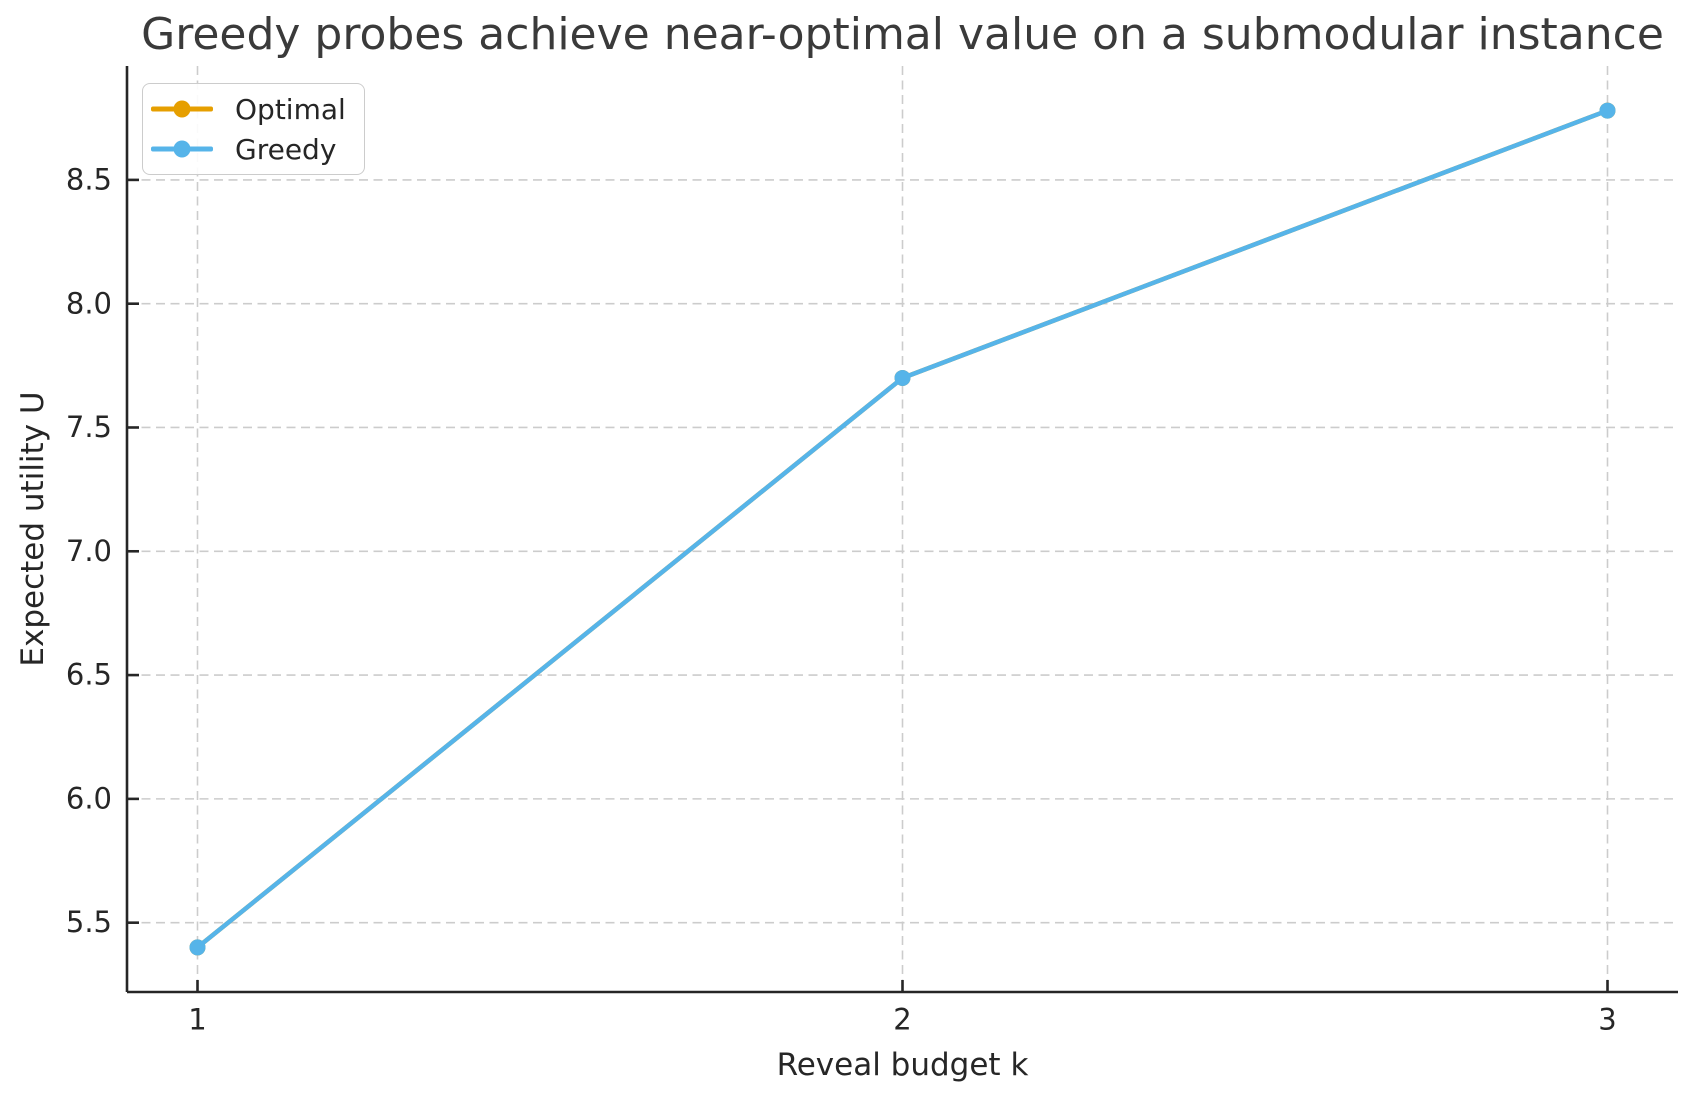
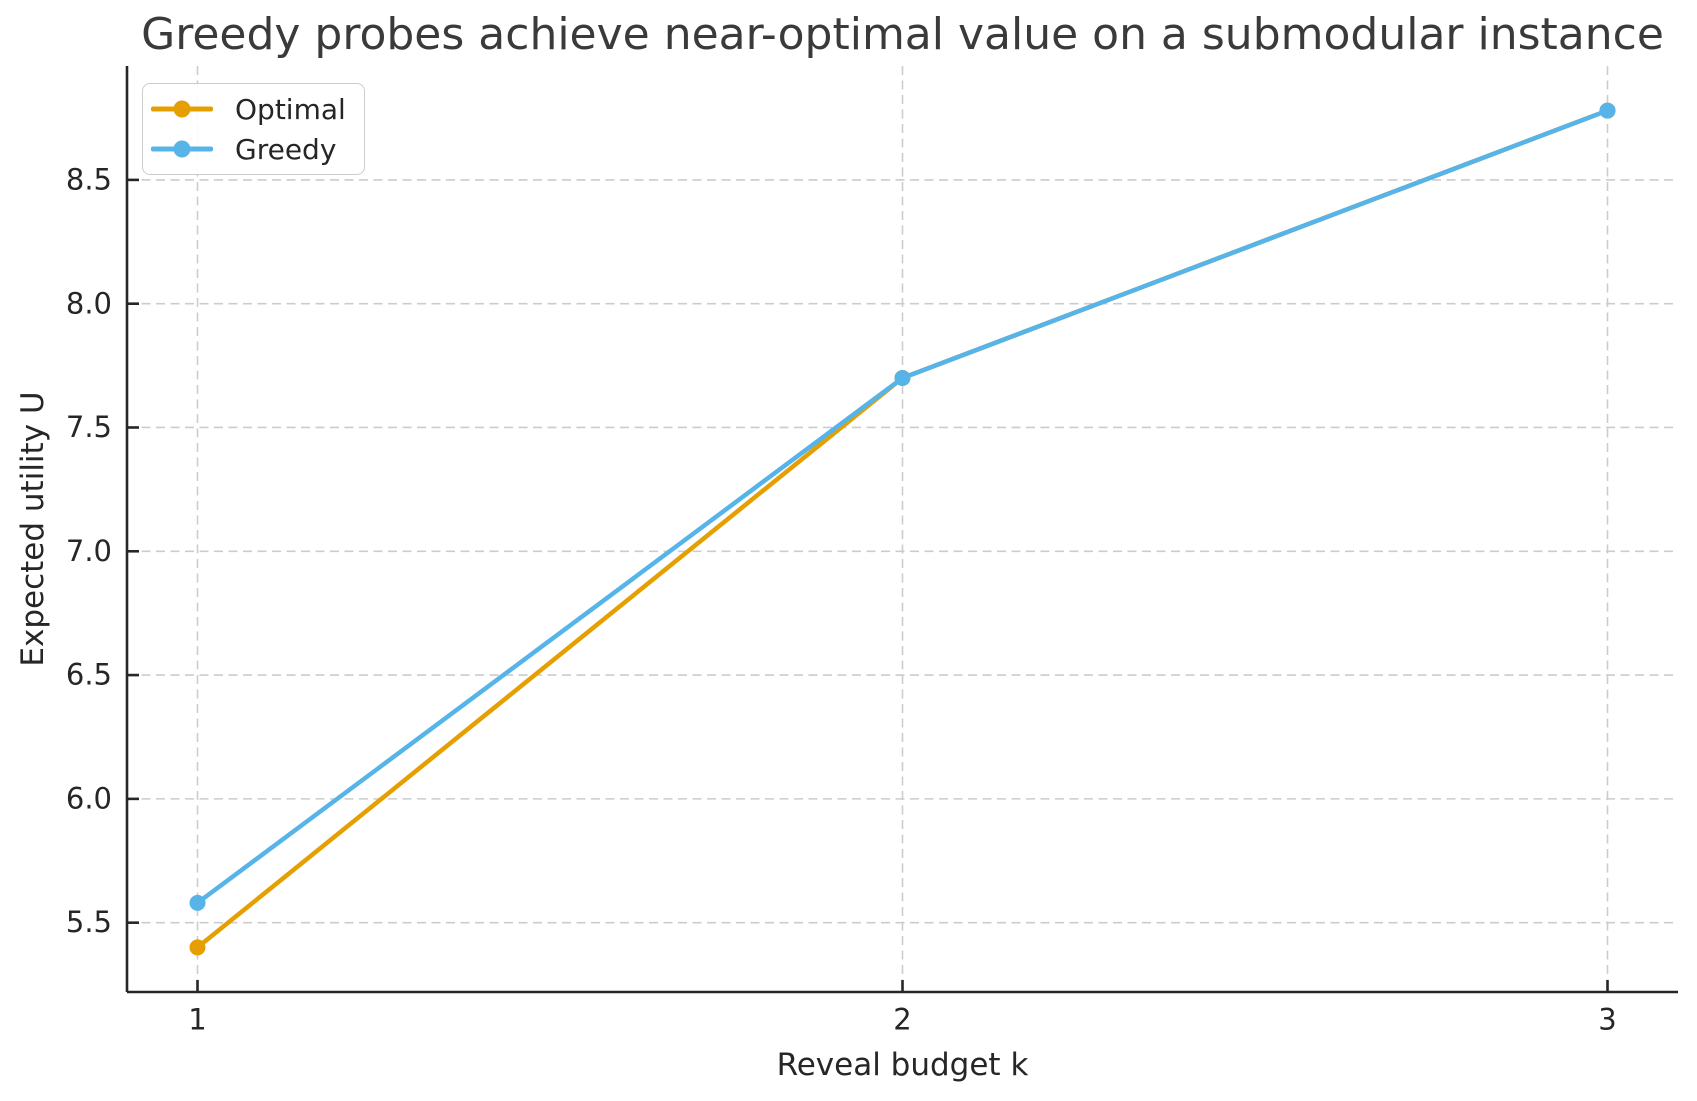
Greedy/1: 5.40 -> 5.58
